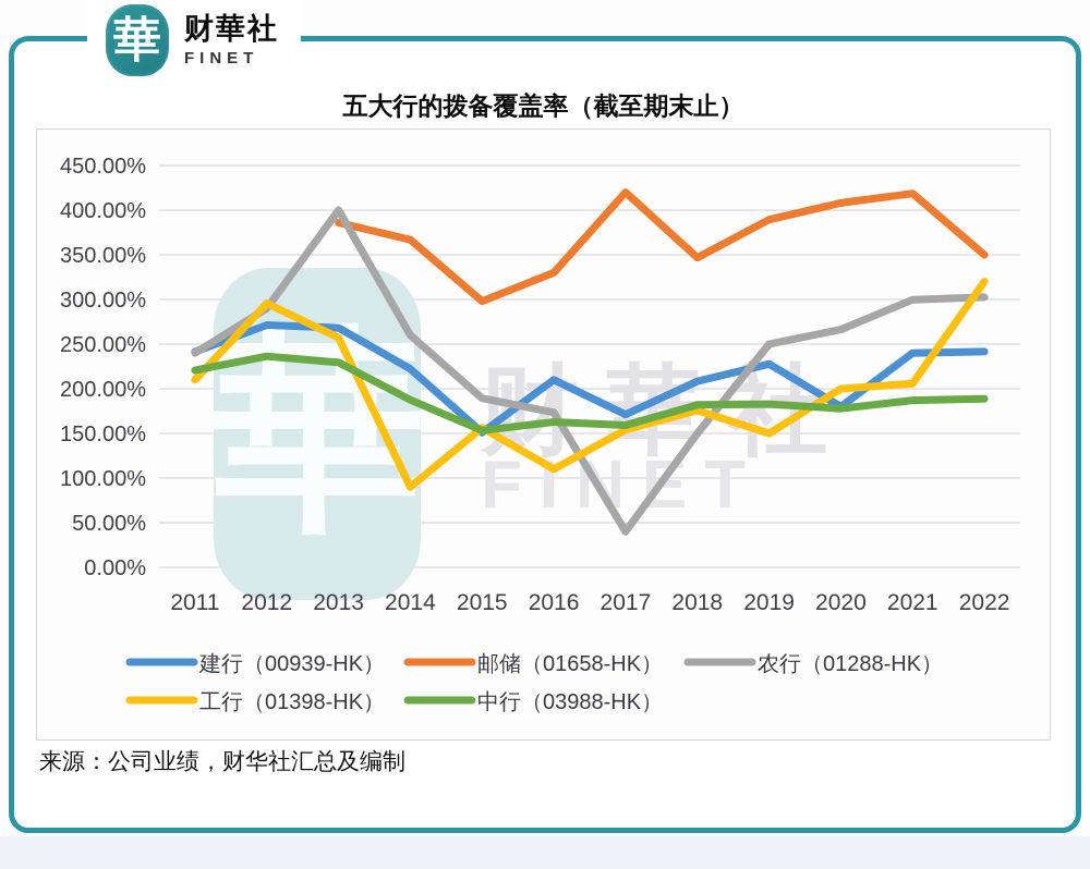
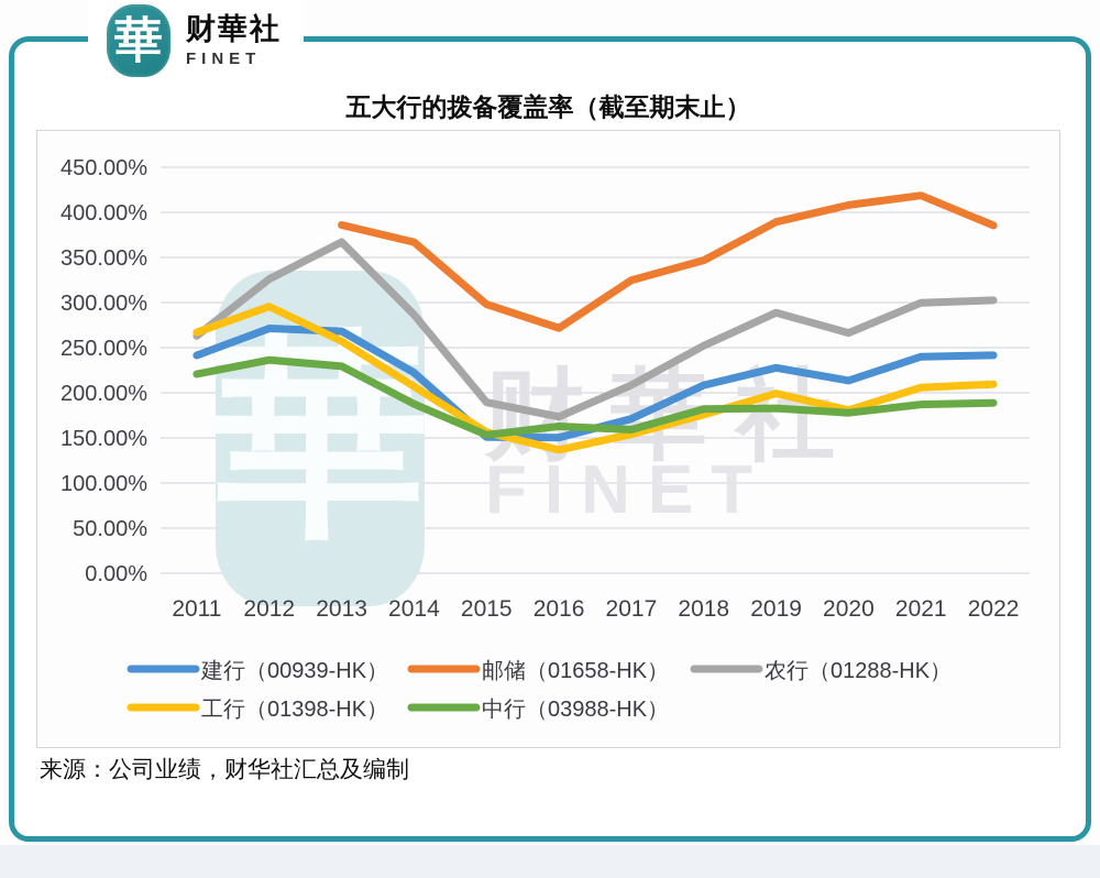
农行（01288-HK）/2011: 240% -> 260%
工行（01398-HK）/2011: 210% -> 270%
农行（01288-HK）/2012: 290% -> 330%
农行（01288-HK）/2013: 400% -> 370%
农行（01288-HK）/2014: 260% -> 290%
工行（01398-HK）/2014: 90% -> 210%
建行（00939-HK）/2016: 210% -> 150%
邮储（01658-HK）/2016: 330% -> 270%
工行（01398-HK）/2016: 110% -> 140%
邮储（01658-HK）/2017: 420% -> 320%
农行（01288-HK）/2017: 40% -> 210%
农行（01288-HK）/2018: 150% -> 250%
农行（01288-HK）/2019: 250% -> 290%
工行（01398-HK）/2019: 150% -> 200%
建行（00939-HK）/2020: 180% -> 210%
工行（01398-HK）/2020: 200% -> 180%
邮储（01658-HK）/2022: 350% -> 390%
工行（01398-HK）/2022: 320% -> 210%
